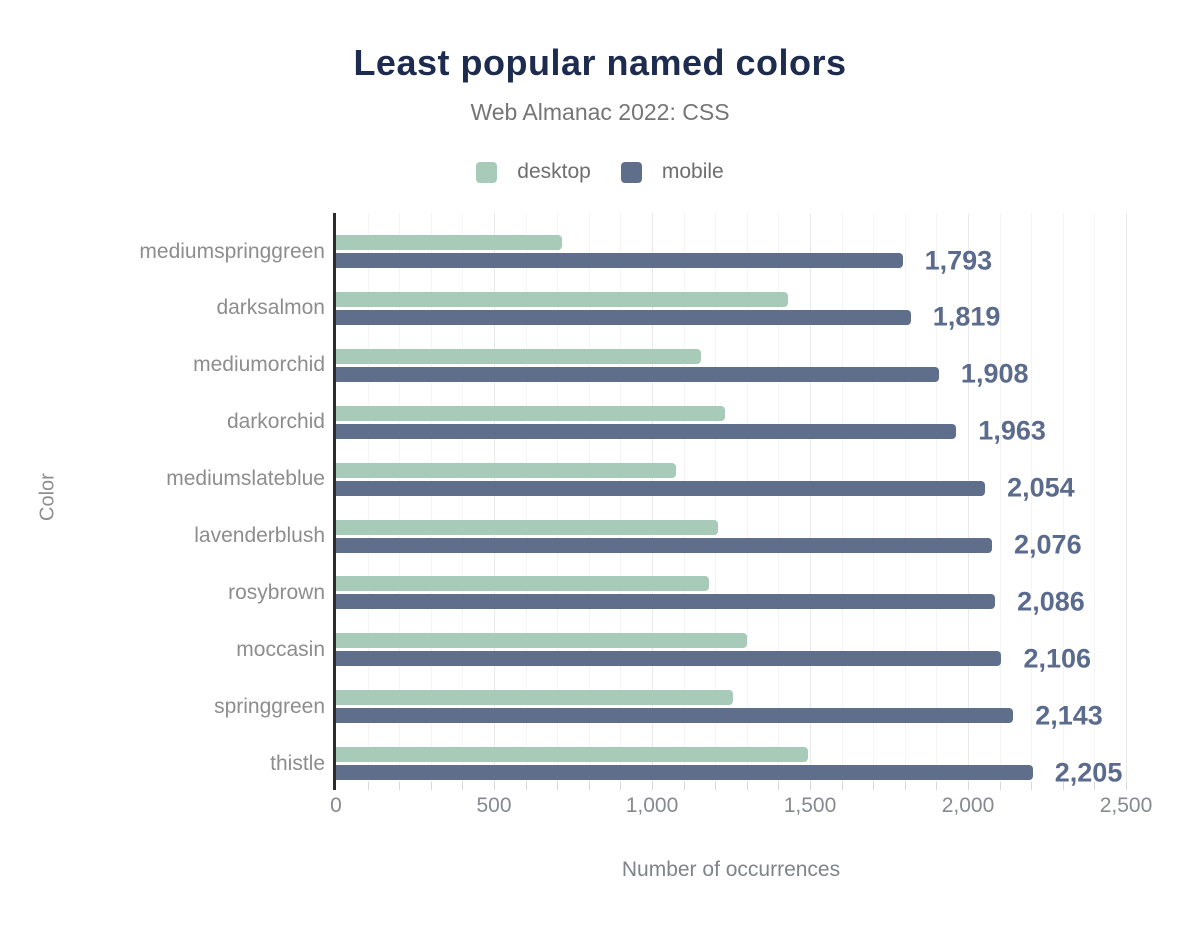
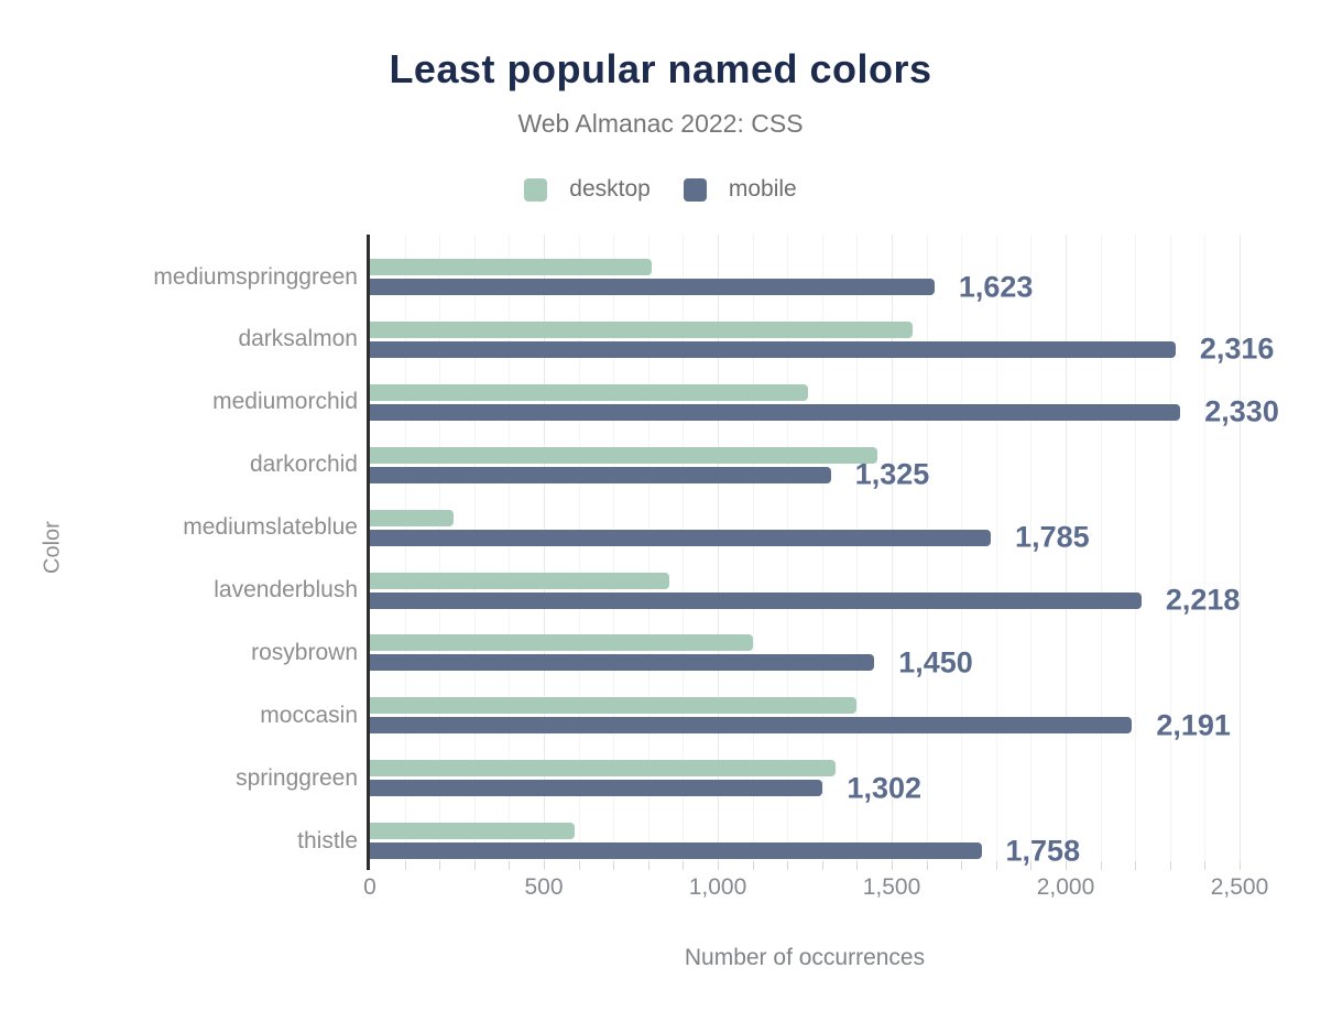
desktop/mediumspringgreen: 720 -> 810
mobile/mediumspringgreen: 1,793 -> 1,623
desktop/darksalmon: 1430 -> 1560
mobile/darksalmon: 1,819 -> 2,316
desktop/mediumorchid: 1160 -> 1260
mobile/mediumorchid: 1,908 -> 2,330
desktop/darkorchid: 1230 -> 1460
mobile/darkorchid: 1,963 -> 1,325
desktop/mediumslateblue: 1080 -> 240
mobile/mediumslateblue: 2,054 -> 1,785
desktop/lavenderblush: 1210 -> 860
mobile/lavenderblush: 2,076 -> 2,218
desktop/rosybrown: 1180 -> 1100
mobile/rosybrown: 2,086 -> 1,450
desktop/moccasin: 1300 -> 1400
mobile/moccasin: 2,106 -> 2,191
desktop/springgreen: 1260 -> 1340
mobile/springgreen: 2,143 -> 1,302
desktop/thistle: 1500 -> 590
mobile/thistle: 2,205 -> 1,758
